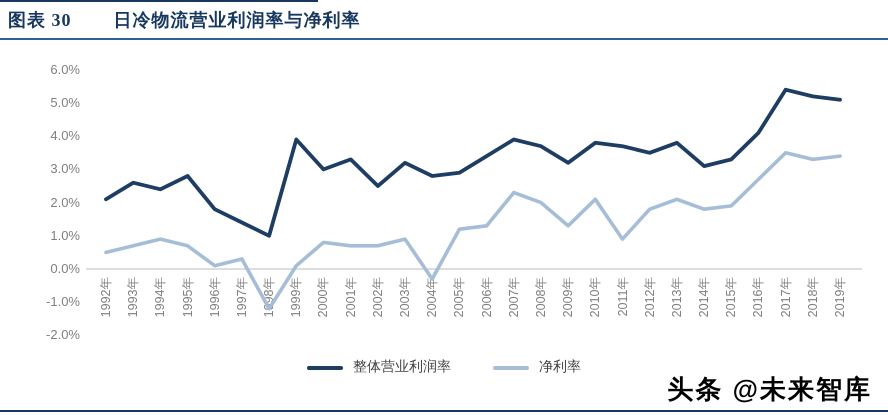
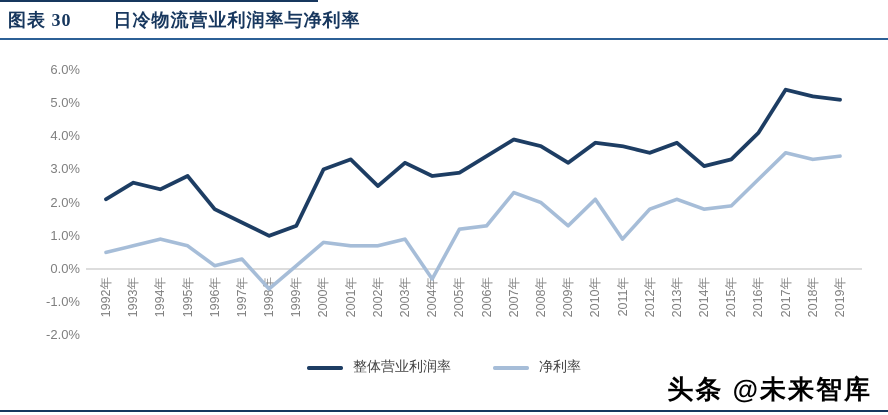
净利率/1998年: -1.2% -> -0.6%
整体营业利润率/1999年: 3.9% -> 1.3%
